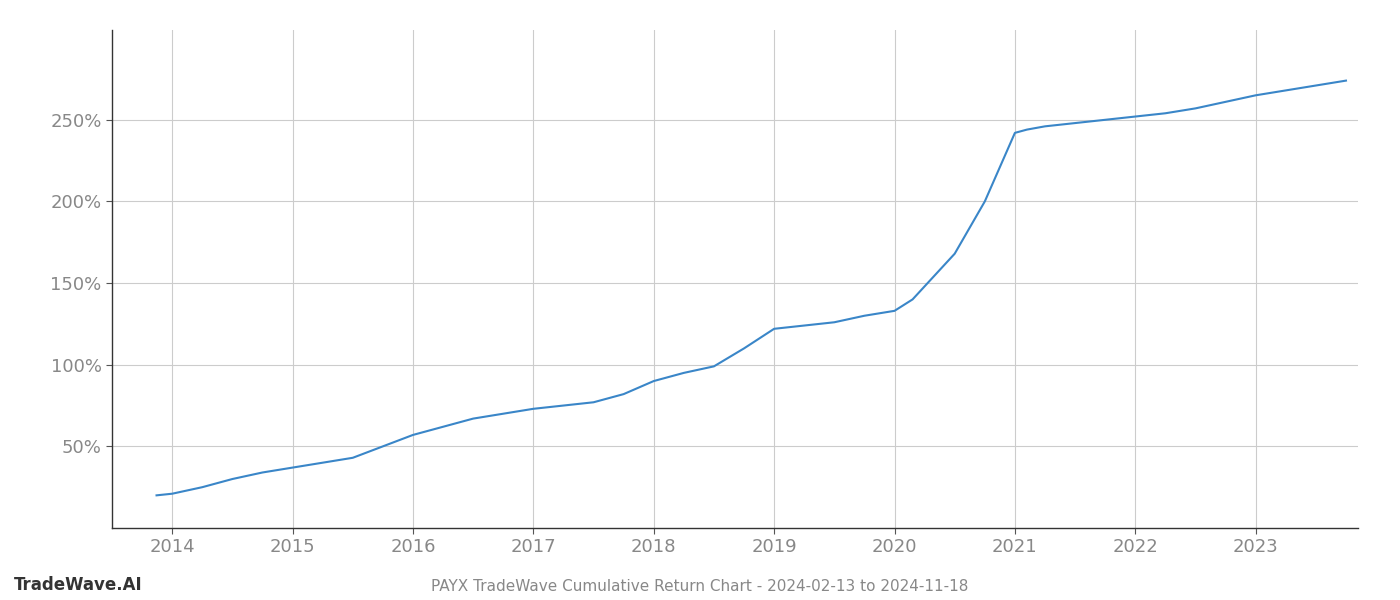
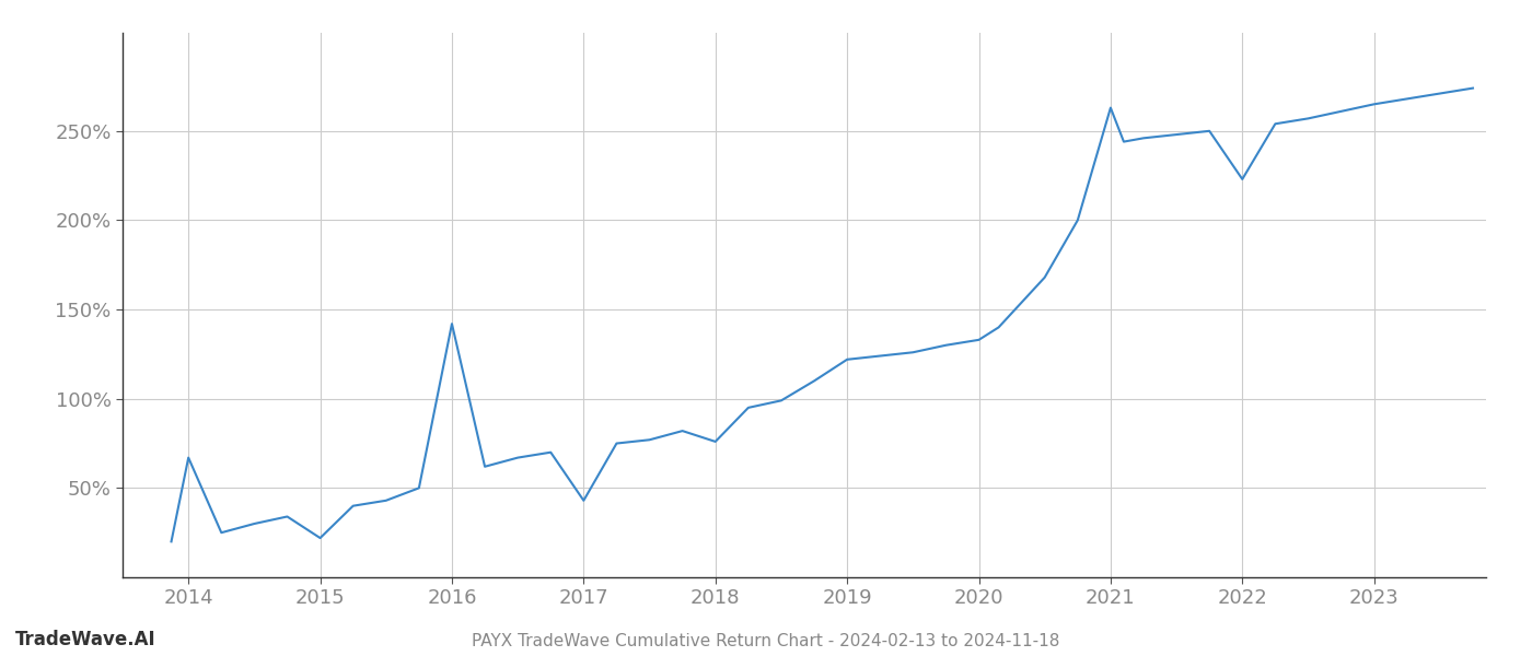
2014: 21% -> 67%
2015: 37% -> 22%
2016: 57% -> 142%
2017: 73% -> 43%
2018: 90% -> 76%
2021: 242% -> 263%
2022: 252% -> 223%
